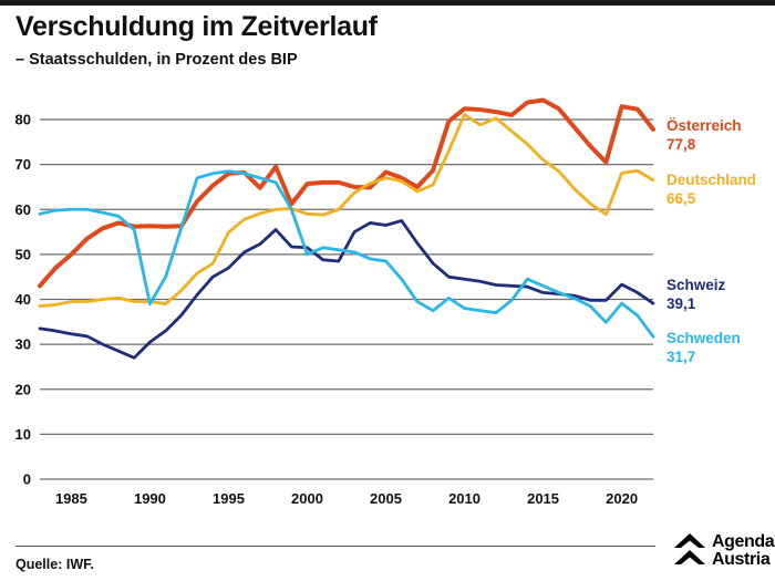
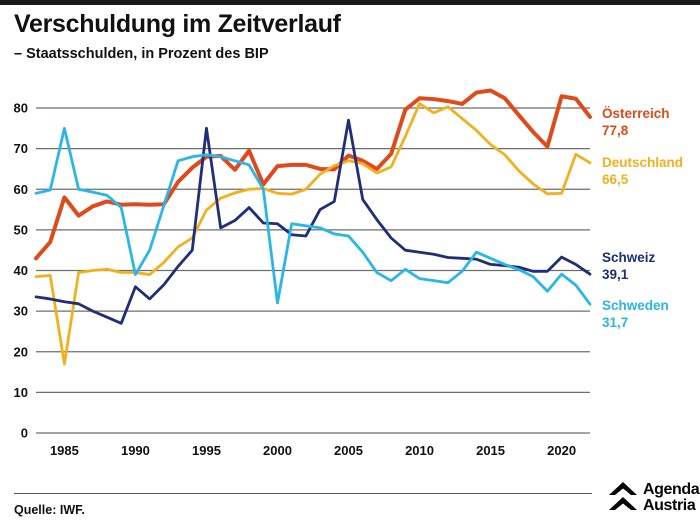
Österreich/1985: 50 -> 58
Deutschland/1985: 40 -> 17
Schweden/1985: 60 -> 75
Schweiz/1990: 30 -> 36
Schweiz/1995: 47 -> 75
Schweden/2000: 50 -> 32
Schweiz/2005: 56 -> 77
Deutschland/2020: 68 -> 59
